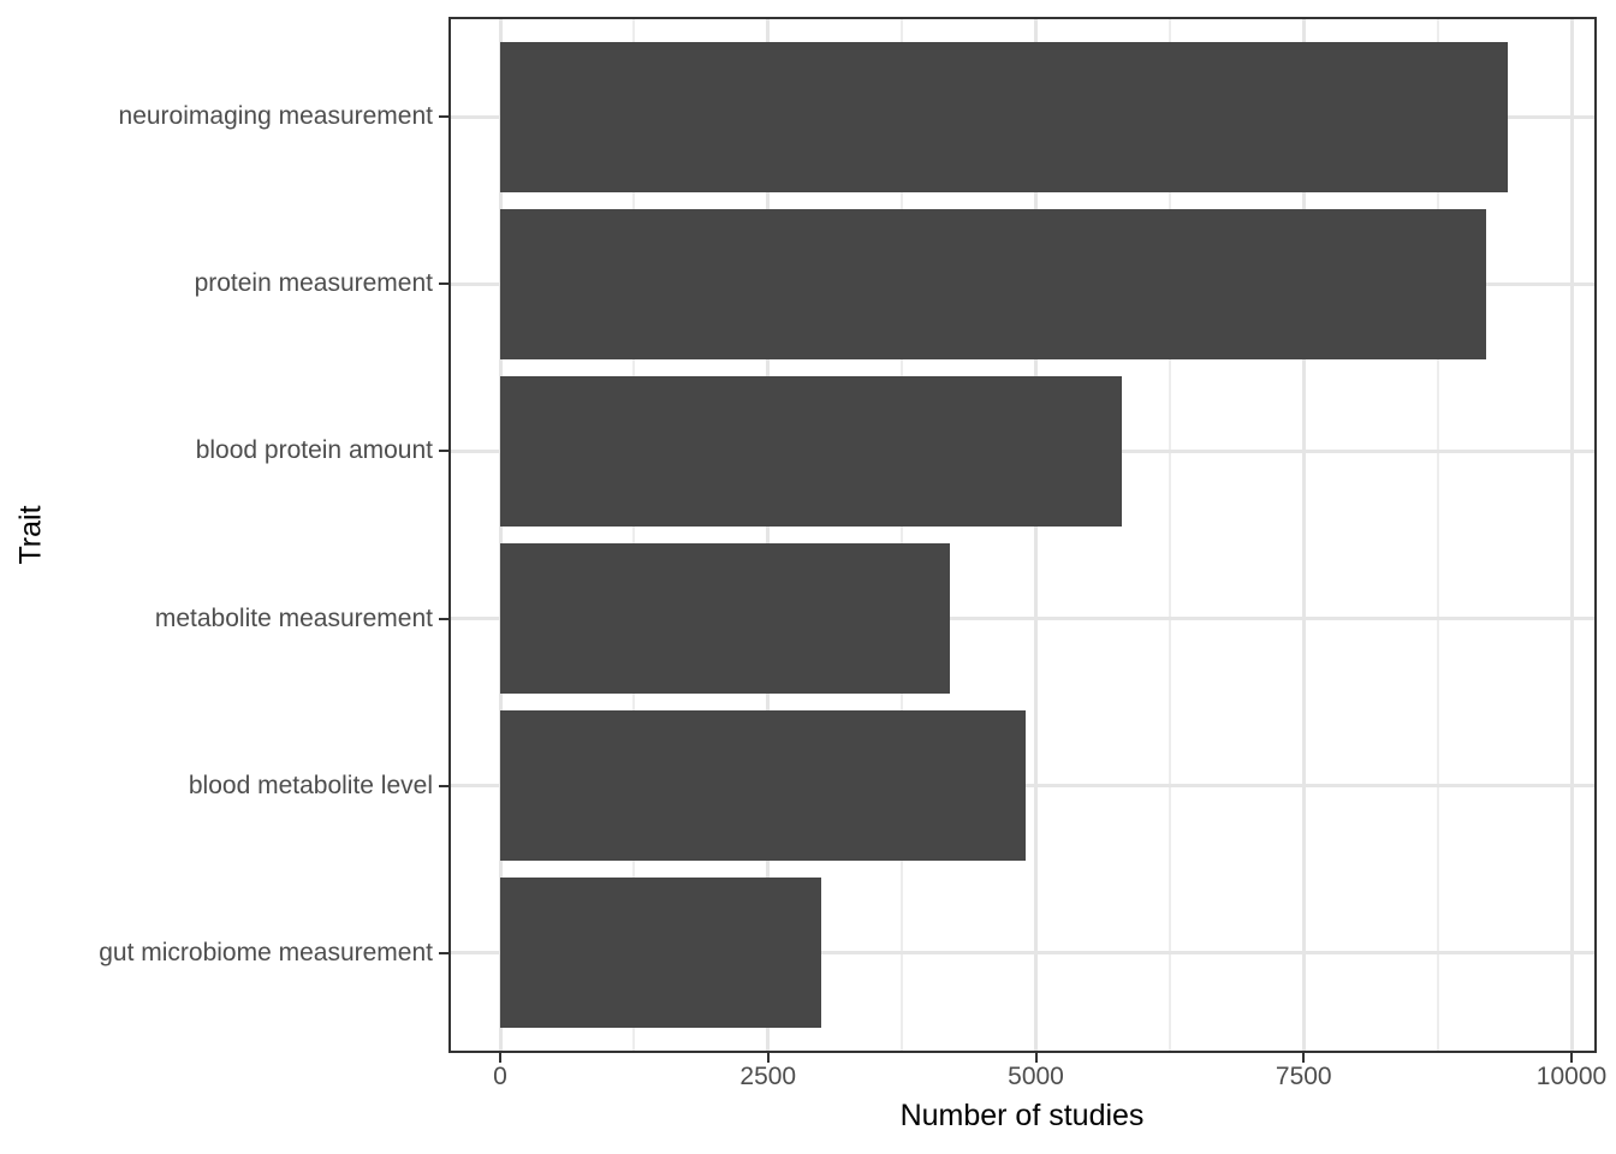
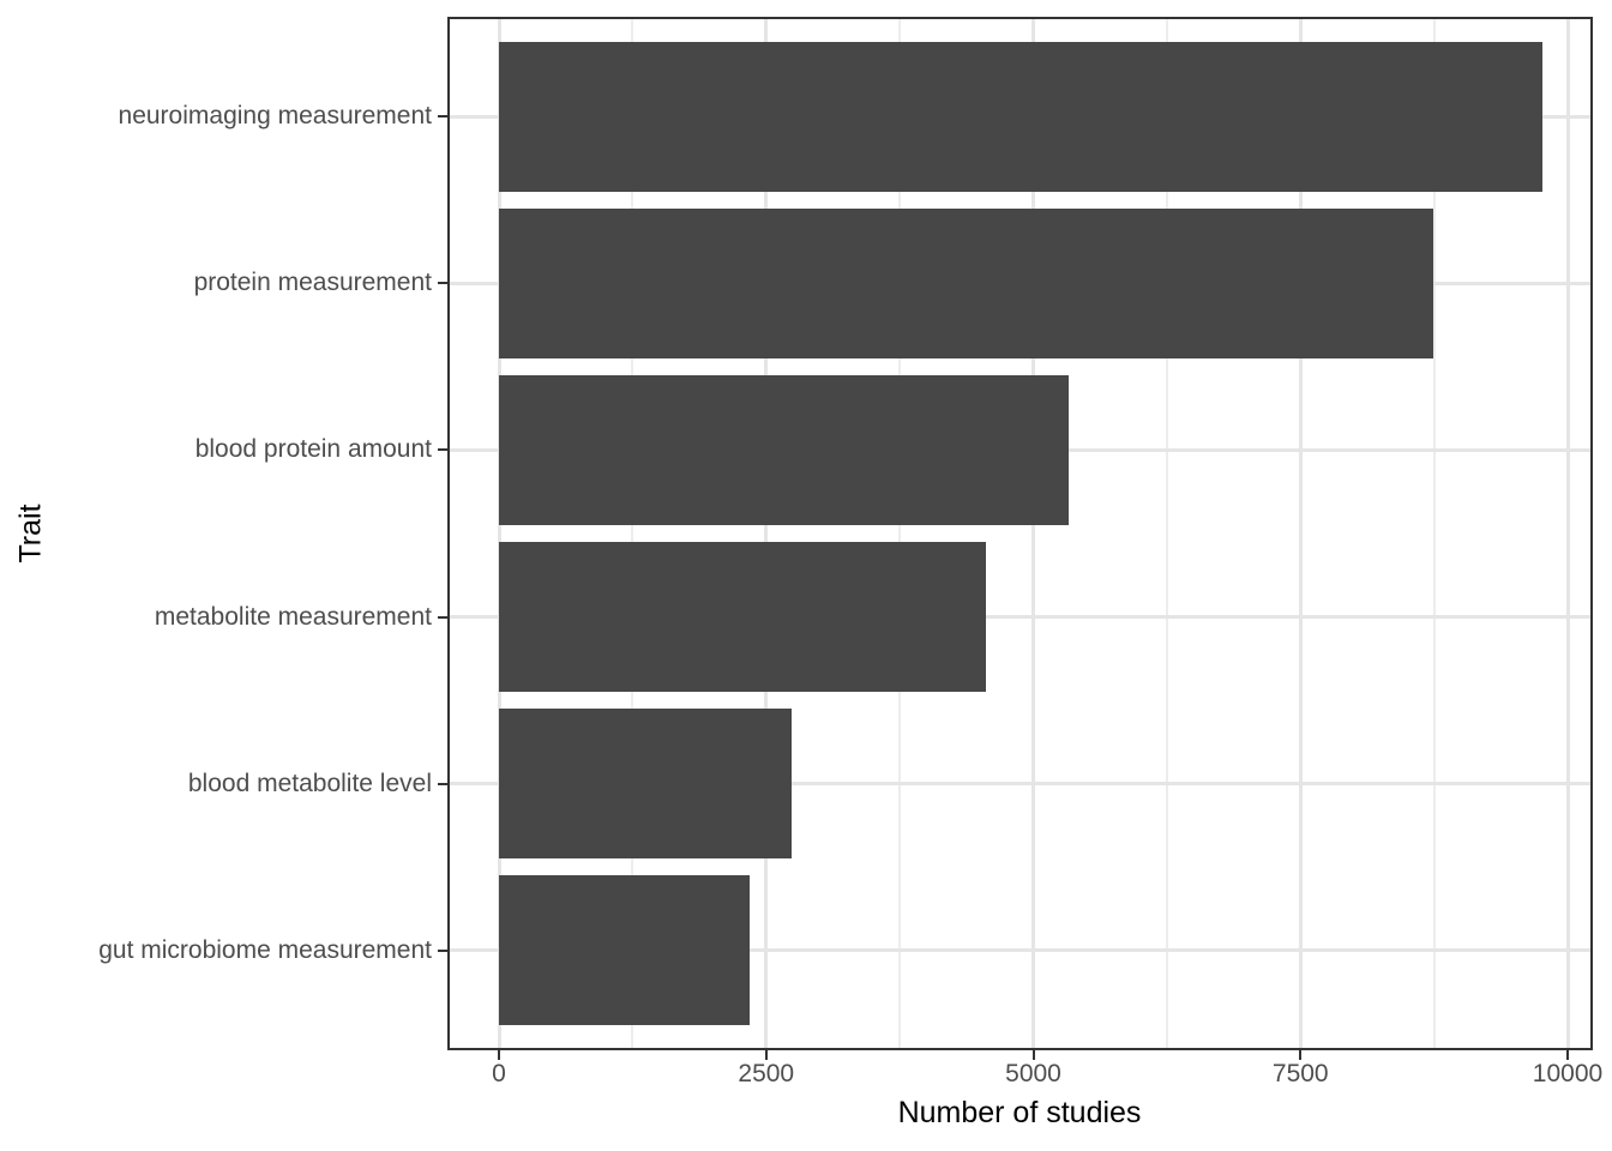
neuroimaging measurement: 9400 -> 9800
protein measurement: 9200 -> 8700
blood protein amount: 5800 -> 5300
metabolite measurement: 4200 -> 4600
blood metabolite level: 4900 -> 2700
gut microbiome measurement: 3000 -> 2400
